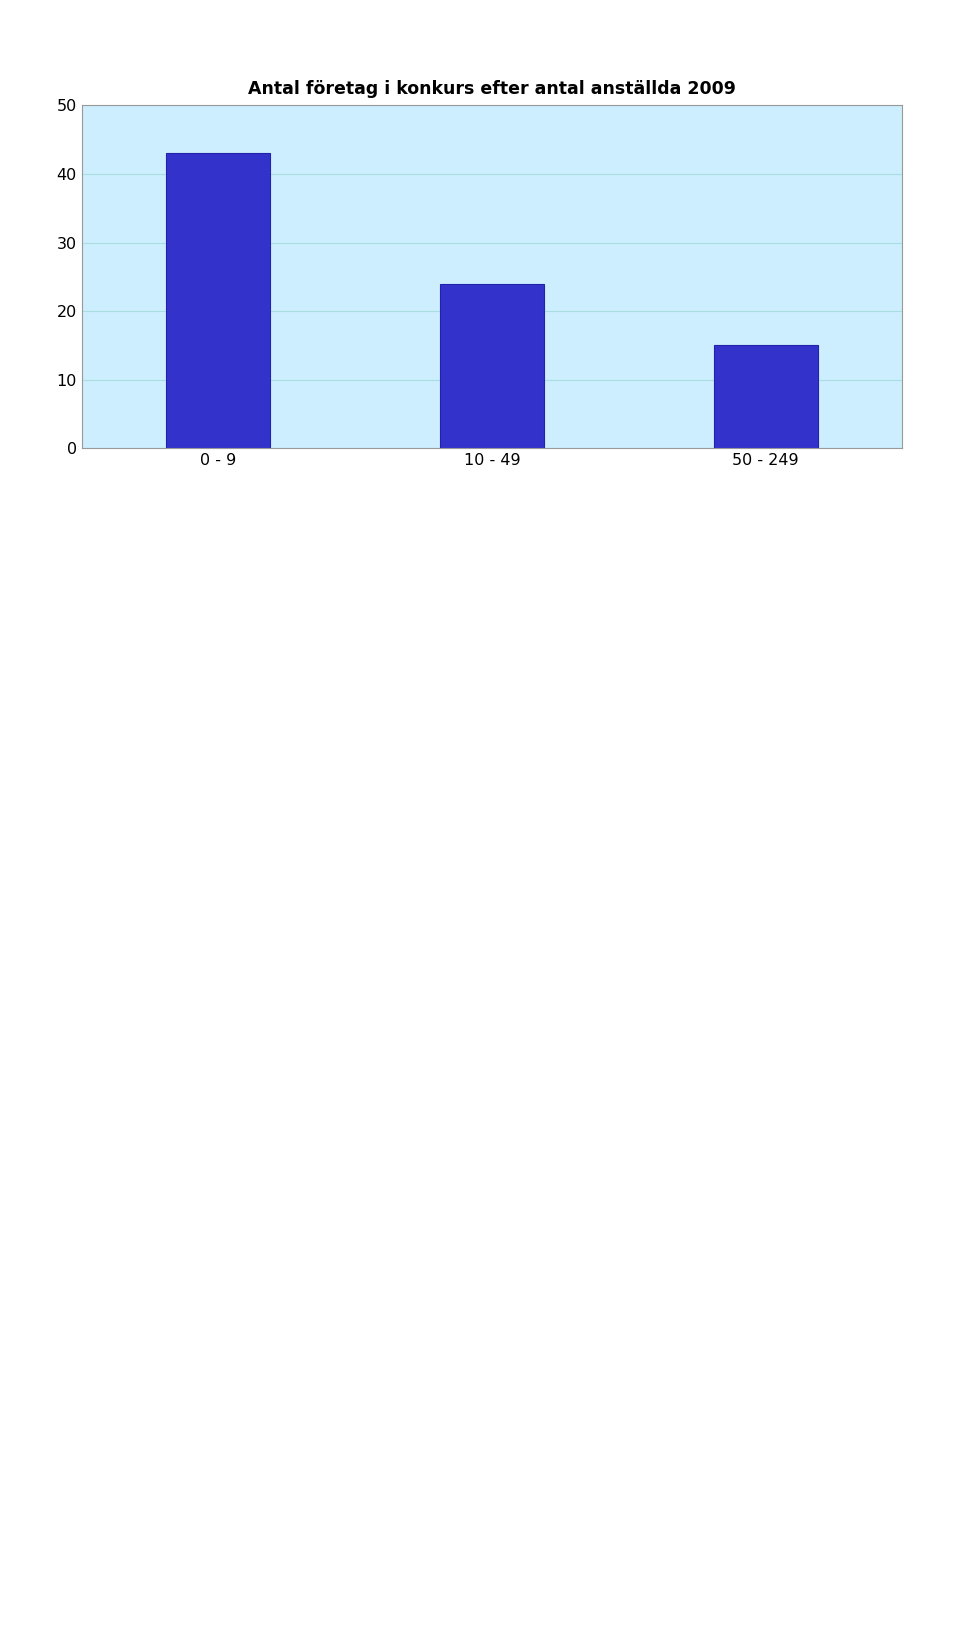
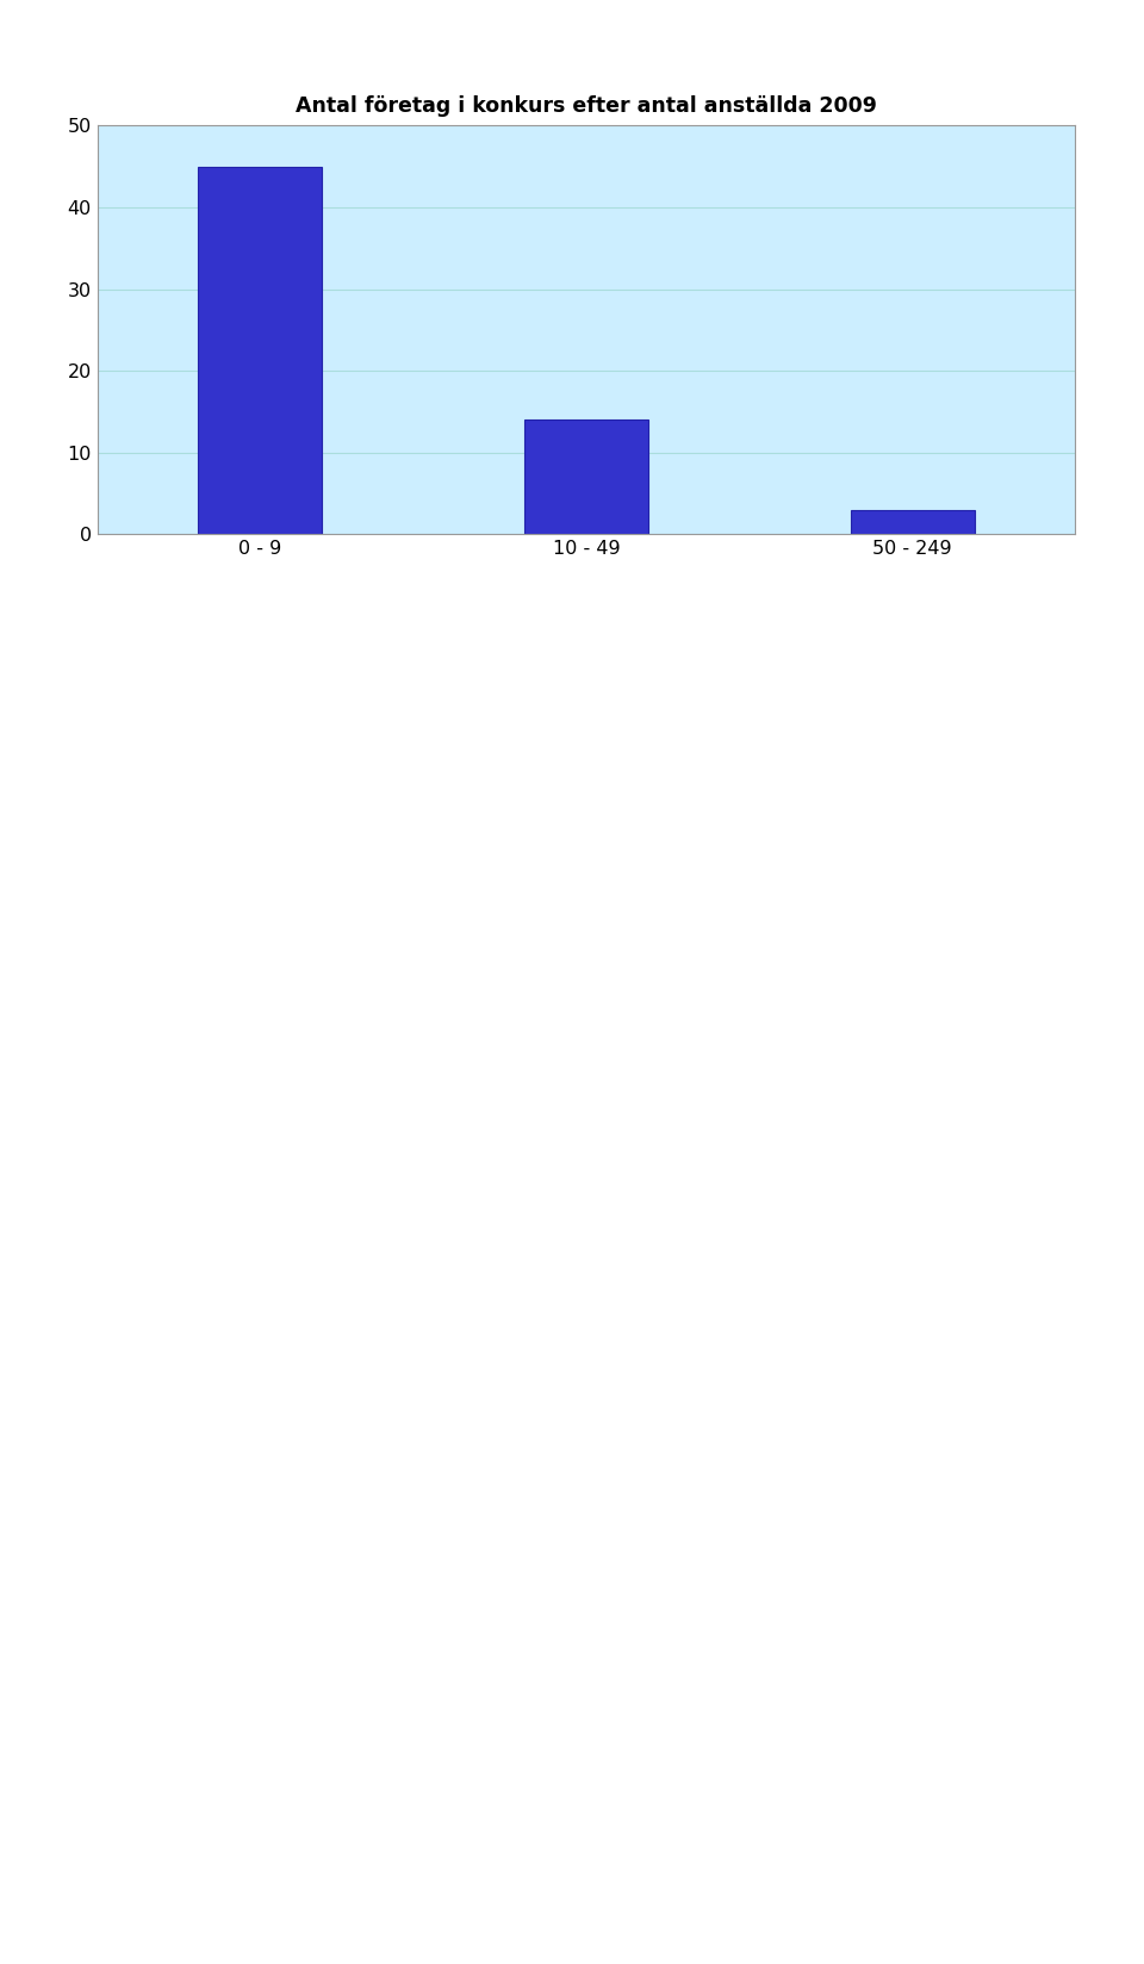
0 - 9: 43 -> 45
10 - 49: 24 -> 14
50 - 249: 15 -> 3
